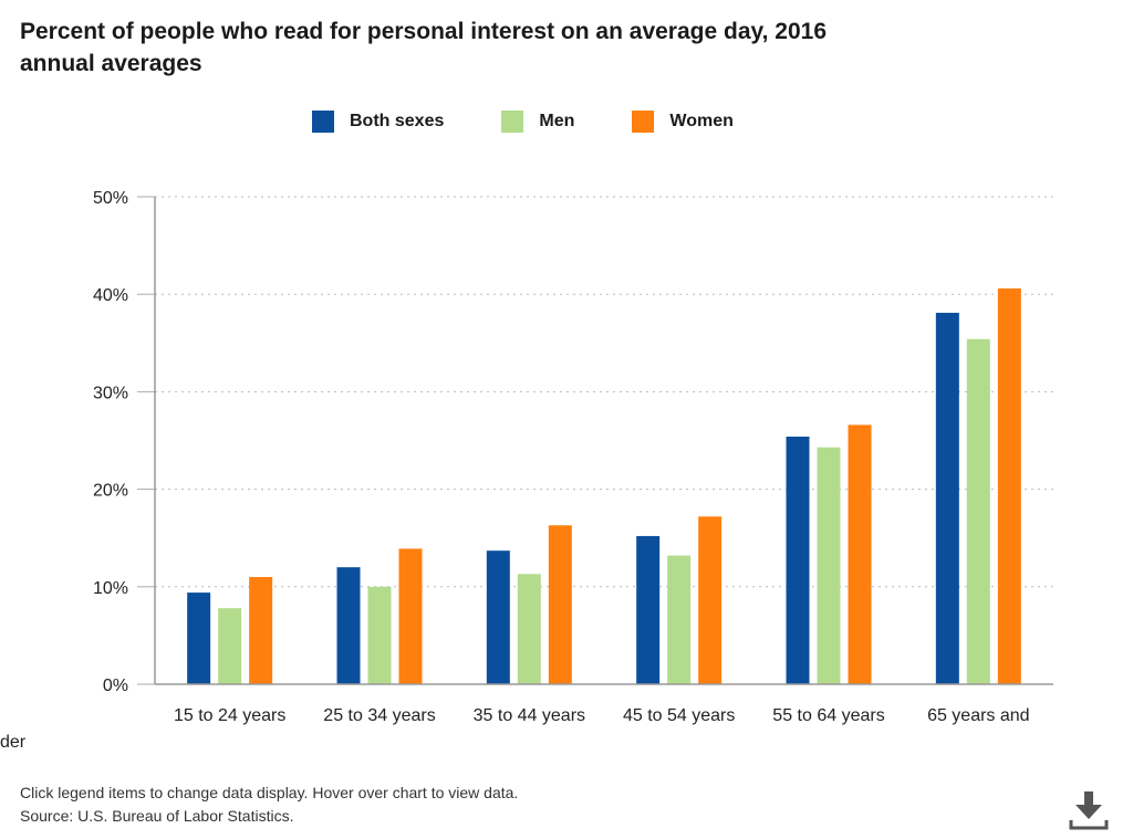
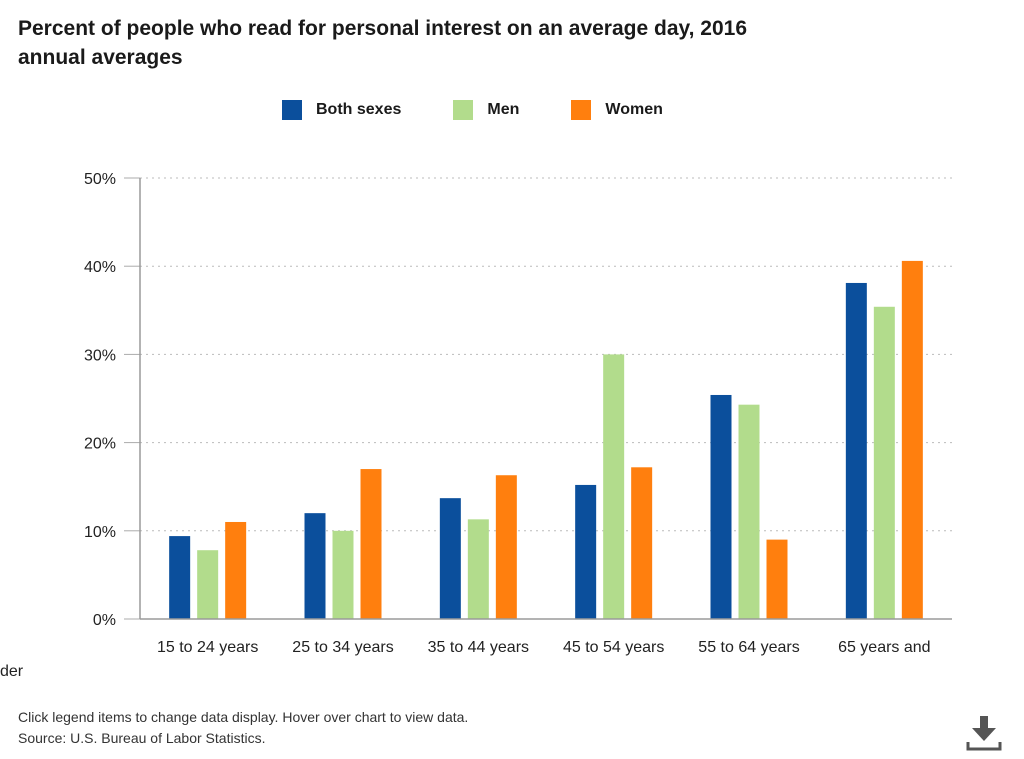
Women/25 to 34 years: 14% -> 17%
Men/45 to 54 years: 13% -> 30%
Women/55 to 64 years: 27% -> 9%
